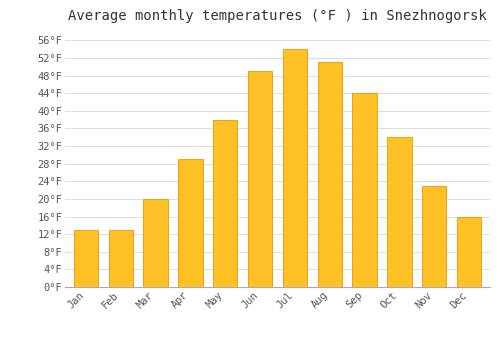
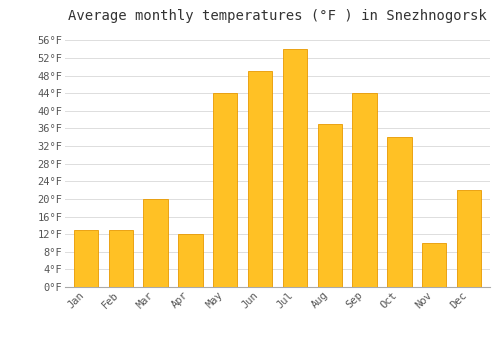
Apr: 29°F -> 12°F
May: 38°F -> 44°F
Aug: 51°F -> 37°F
Nov: 23°F -> 10°F
Dec: 16°F -> 22°F
